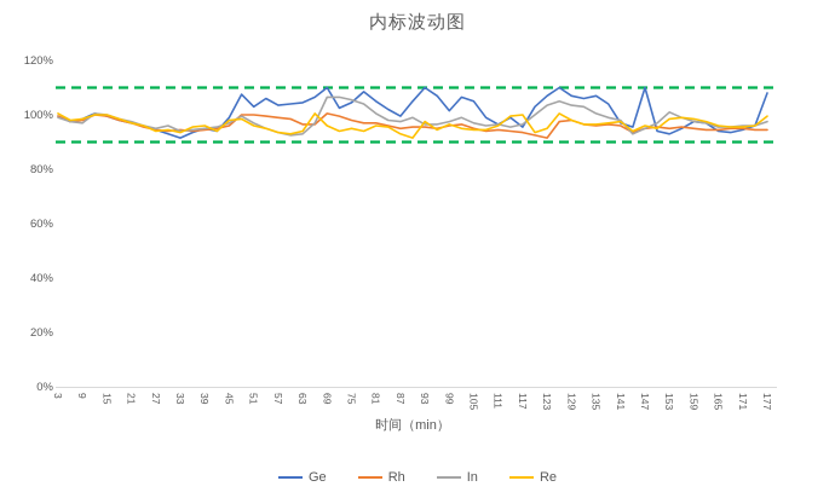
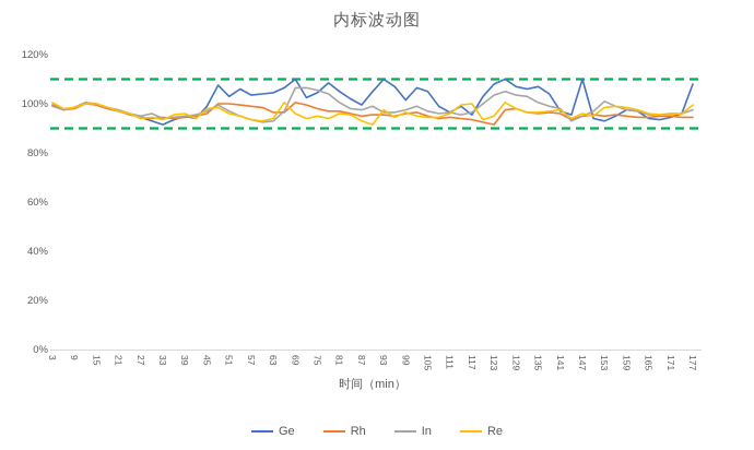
In/9: 97% -> 98%
Ge/123: 107% -> 108%
